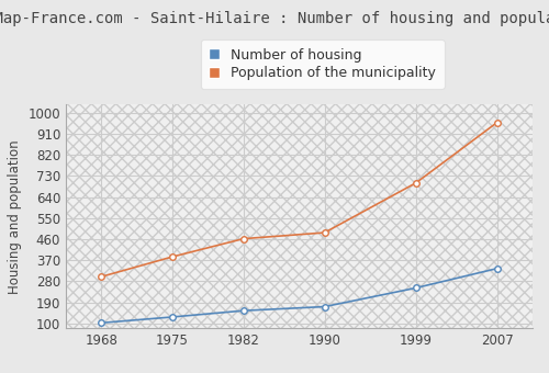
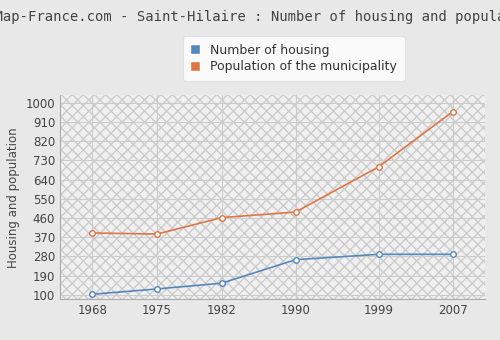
Population of the municipality/1968: 300 -> 390
Number of housing/1990: 172 -> 265
Number of housing/1999: 252 -> 290
Number of housing/2007: 335 -> 290
